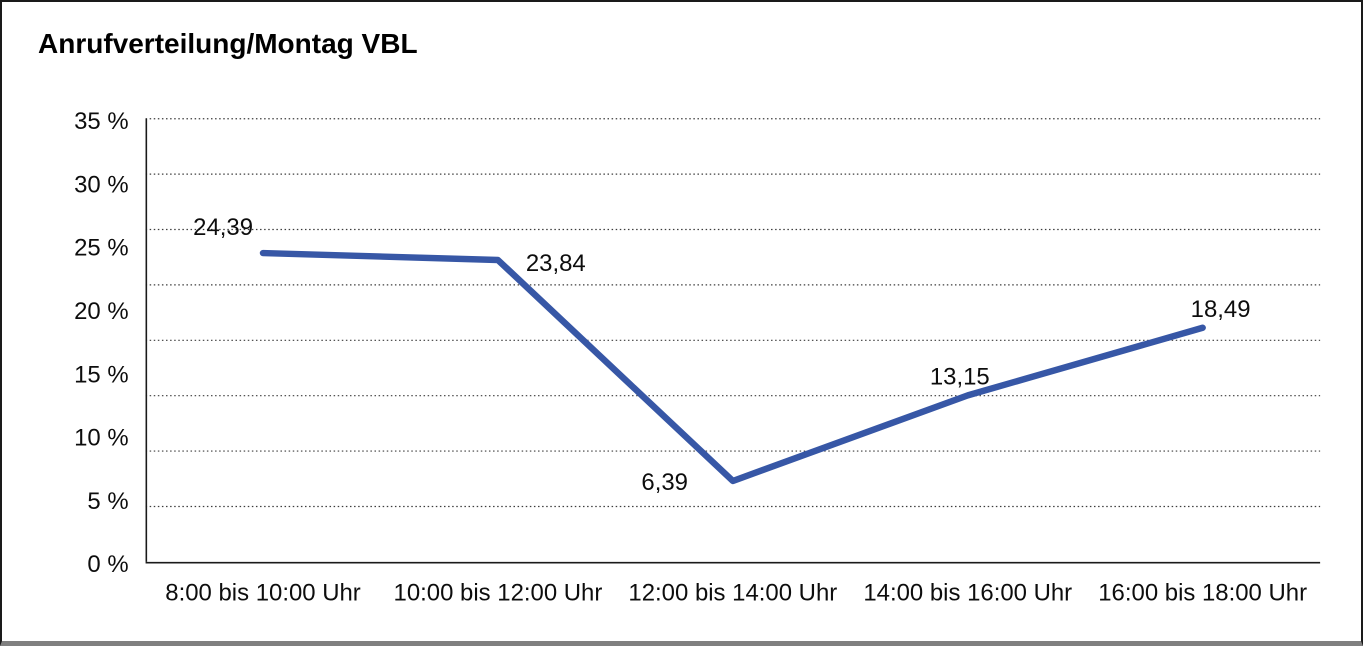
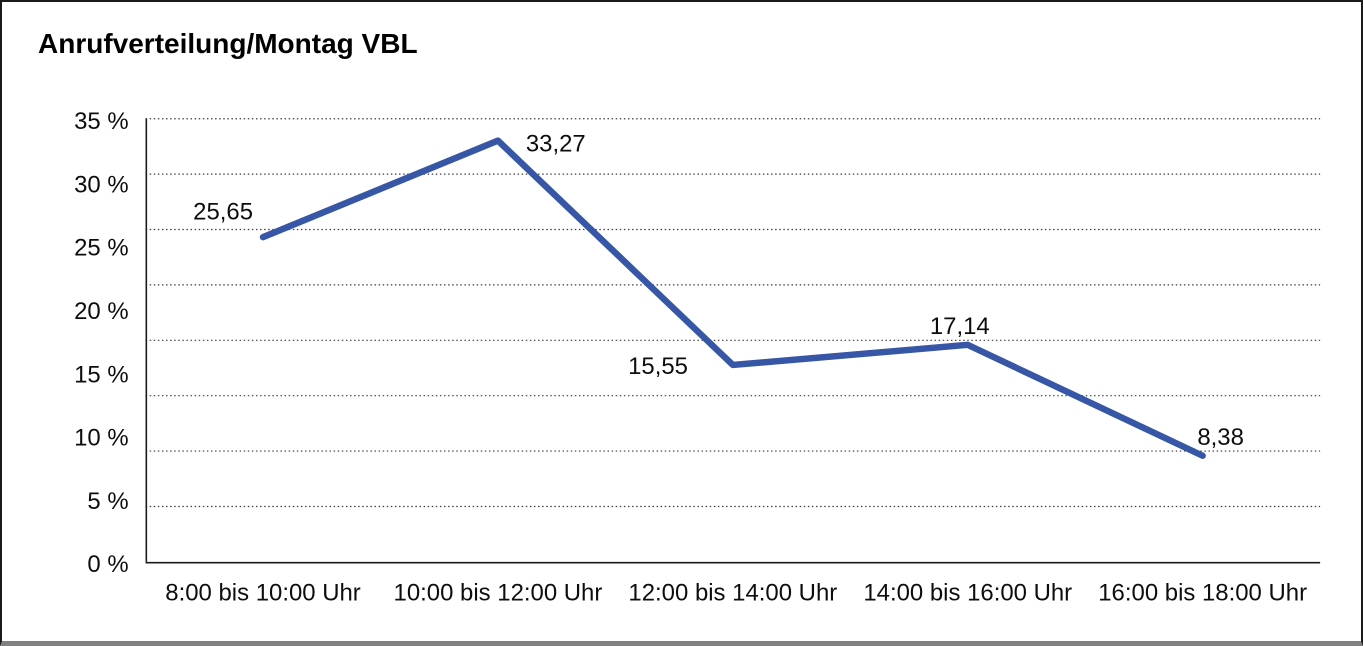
8:00 bis 10:00 Uhr: 24,39 -> 25,65
10:00 bis 12:00 Uhr: 23,84 -> 33,27
12:00 bis 14:00 Uhr: 6,39 -> 15,55
14:00 bis 16:00 Uhr: 13,15 -> 17,14
16:00 bis 18:00 Uhr: 18,49 -> 8,38
